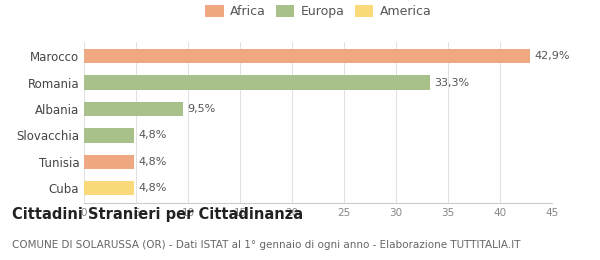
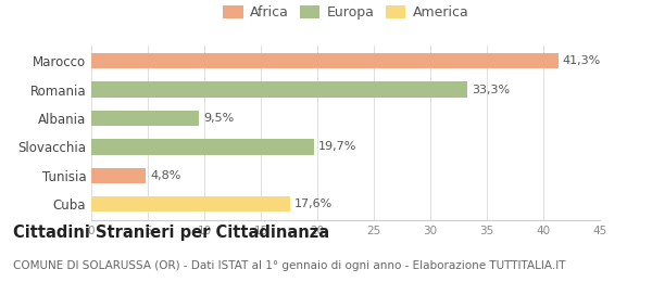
Marocco: 42,9% -> 41,3%
Slovacchia: 4,8% -> 19,7%
Cuba: 4,8% -> 17,6%
